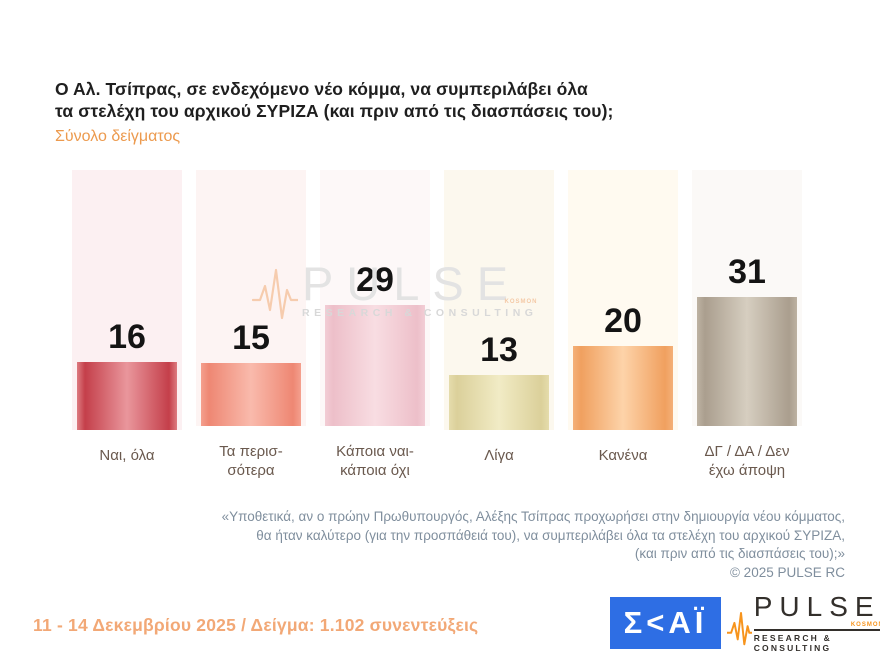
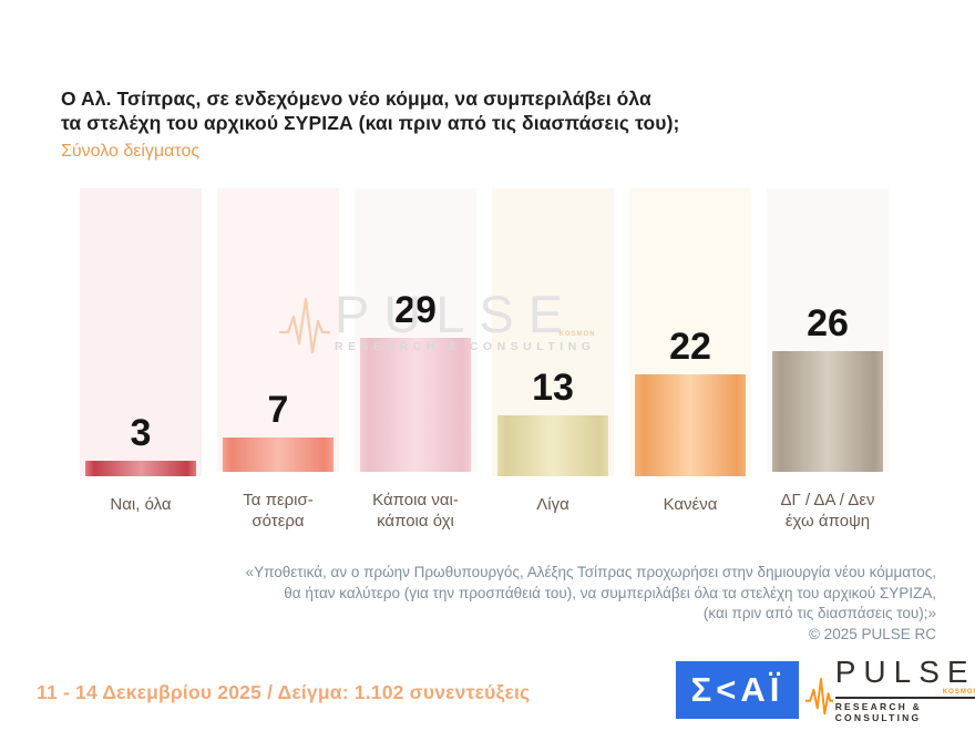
Ναι, όλα: 16 -> 3
Τα περισ- σότερα: 15 -> 7
Κανένα: 20 -> 22
ΔΓ / ΔΑ / Δεν έχω άποψη: 31 -> 26
